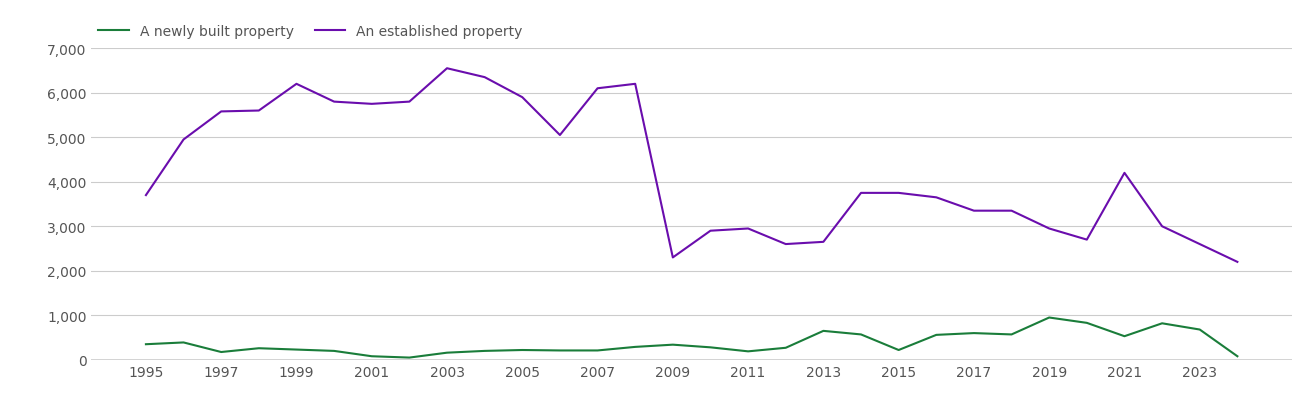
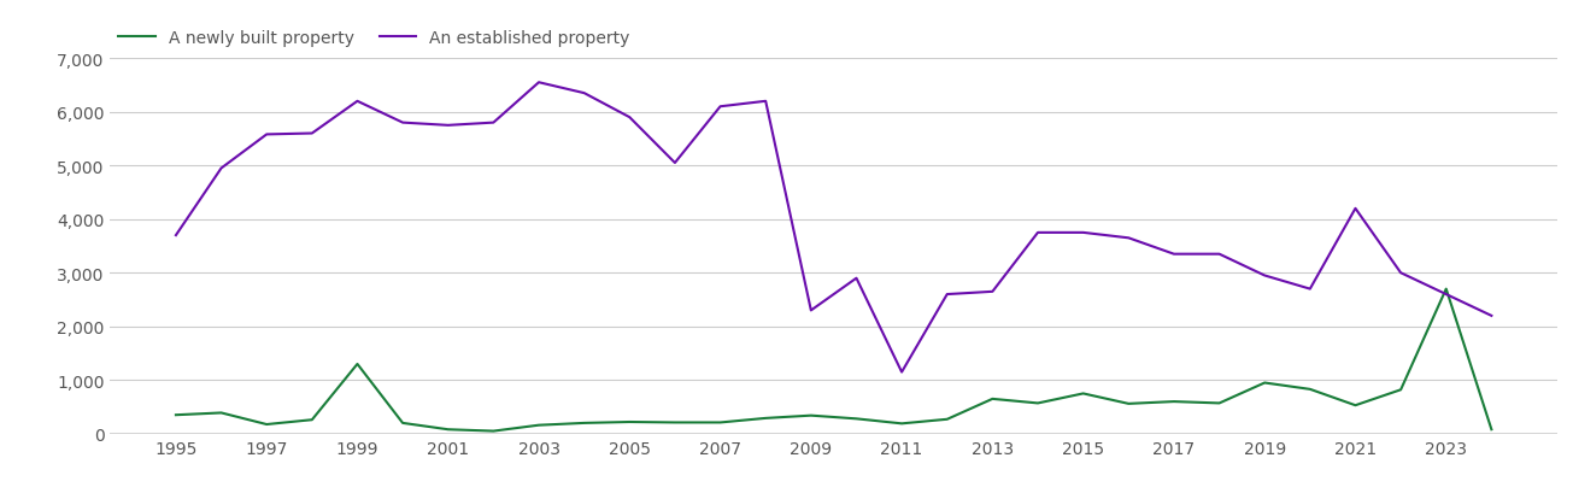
A newly built property/1999: 230 -> 1,300
An established property/2011: 2,950 -> 1,150
A newly built property/2015: 220 -> 750
A newly built property/2023: 680 -> 2,700
